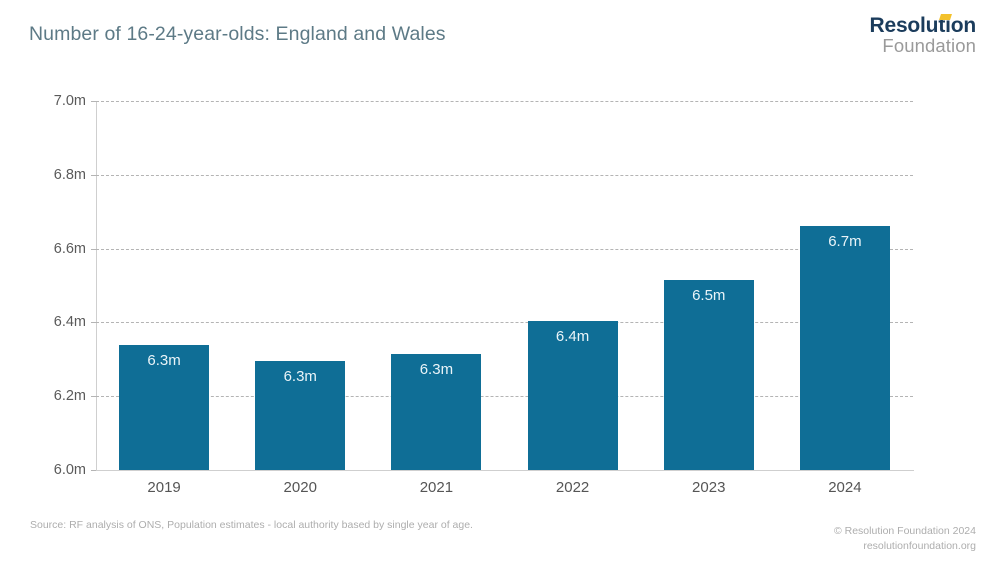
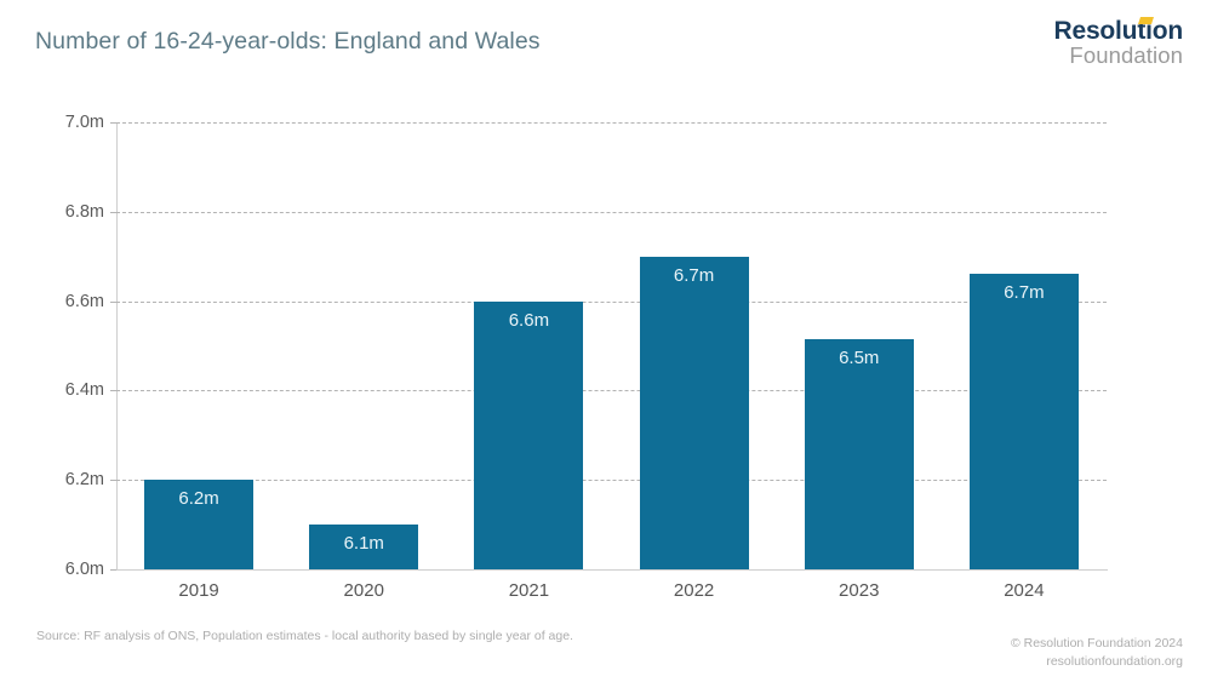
2019: 6.3m -> 6.2m
2020: 6.3m -> 6.1m
2021: 6.3m -> 6.6m
2022: 6.4m -> 6.7m
